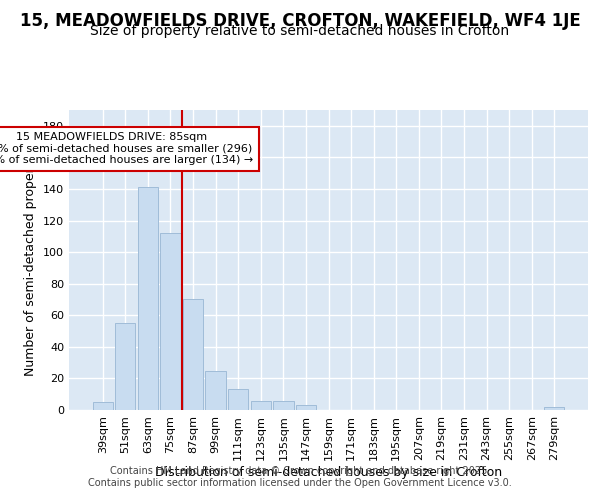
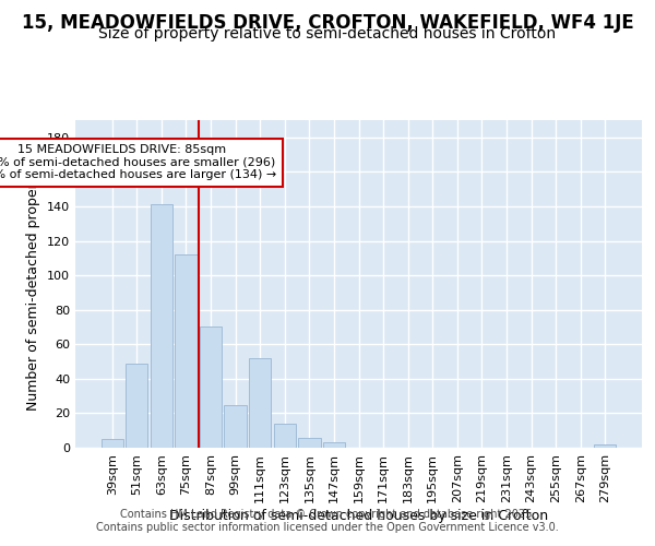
51sqm: 55 -> 49
111sqm: 13 -> 52
123sqm: 6 -> 14
